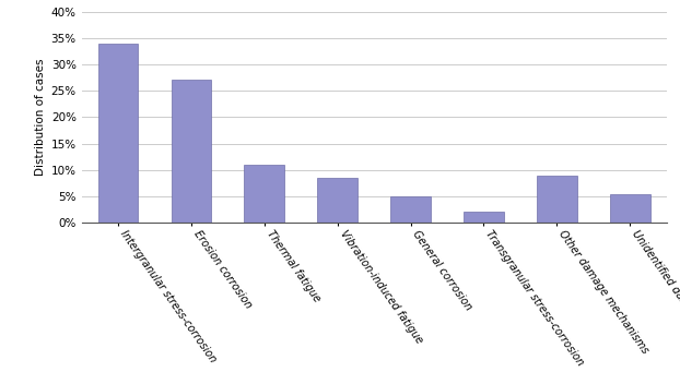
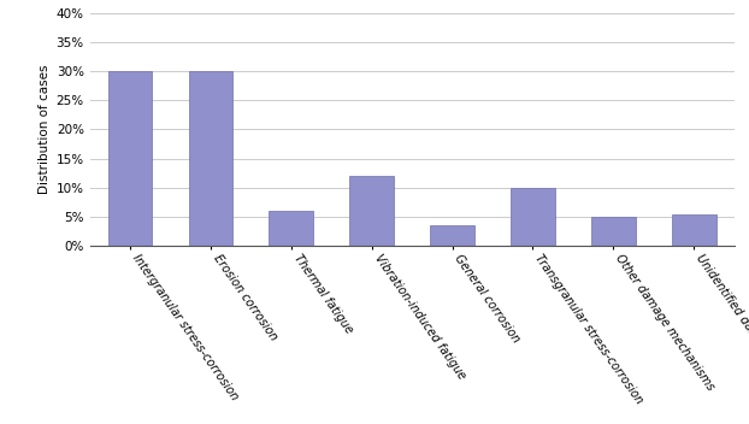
Intergranular stress-corrosion: 34.0% -> 30.0%
Erosion corrosion: 27.0% -> 30.0%
Thermal fatigue: 11.0% -> 6.0%
Vibration-induced fatigue: 8.5% -> 12.0%
General corrosion: 5.0% -> 3.5%
Transgranular stress-corrosion: 2.0% -> 10.0%
Other damage mechanisms: 9.0% -> 5.0%
